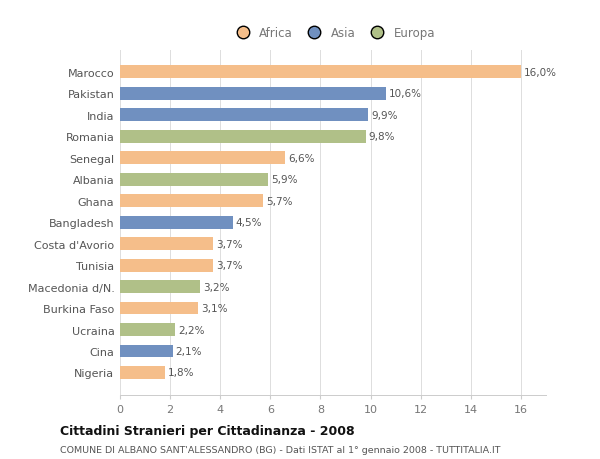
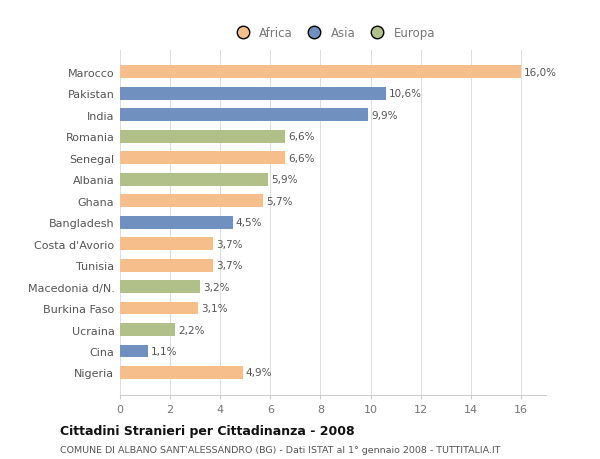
Romania: 9,8% -> 6,6%
Cina: 2,1% -> 1,1%
Nigeria: 1,8% -> 4,9%
